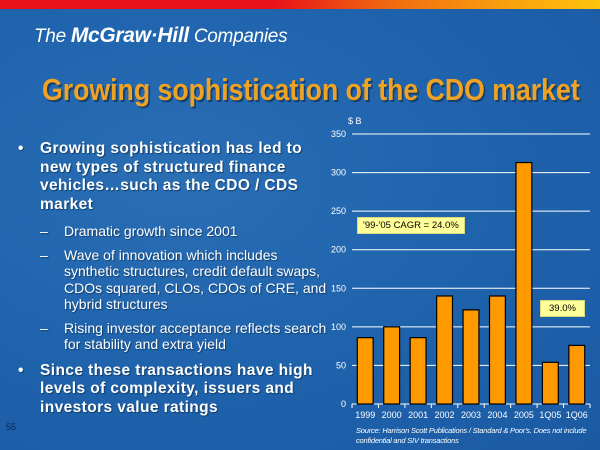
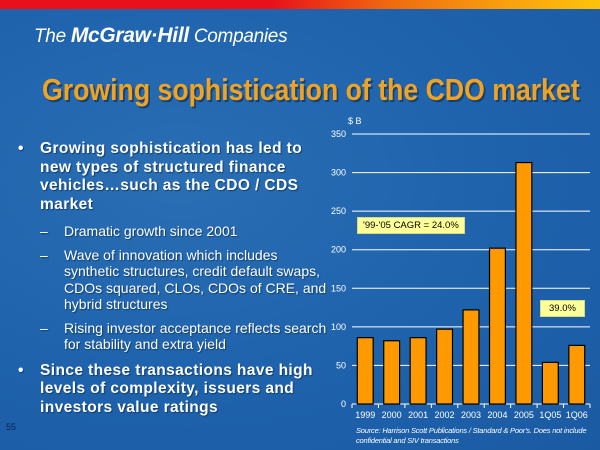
2000: 100 -> 80
2002: 140 -> 100
2004: 140 -> 200
